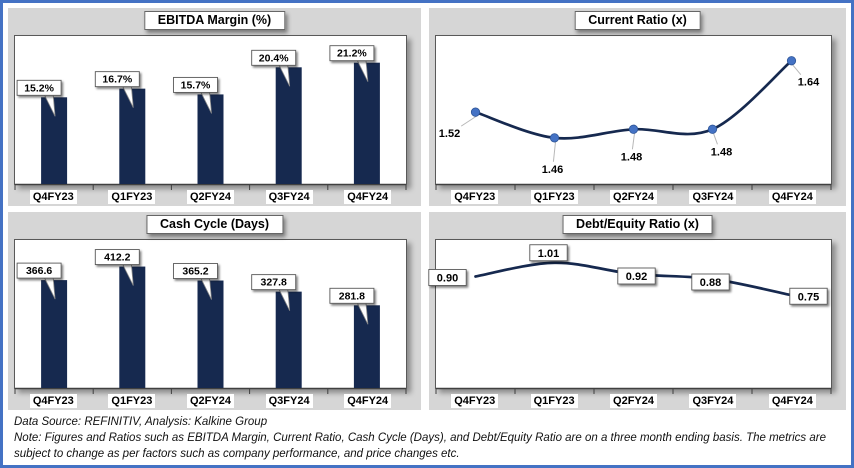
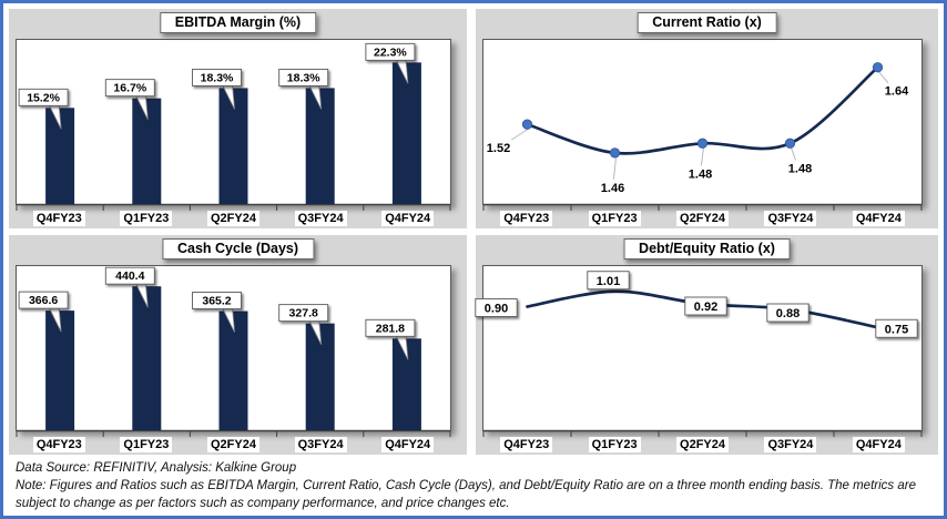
EBITDA Margin (%)/Q2FY24: 15.7% -> 18.3%
EBITDA Margin (%)/Q3FY24: 20.4% -> 18.3%
EBITDA Margin (%)/Q4FY24: 21.2% -> 22.3%
Cash Cycle (Days)/Q1FY23: 412.2 -> 440.4
